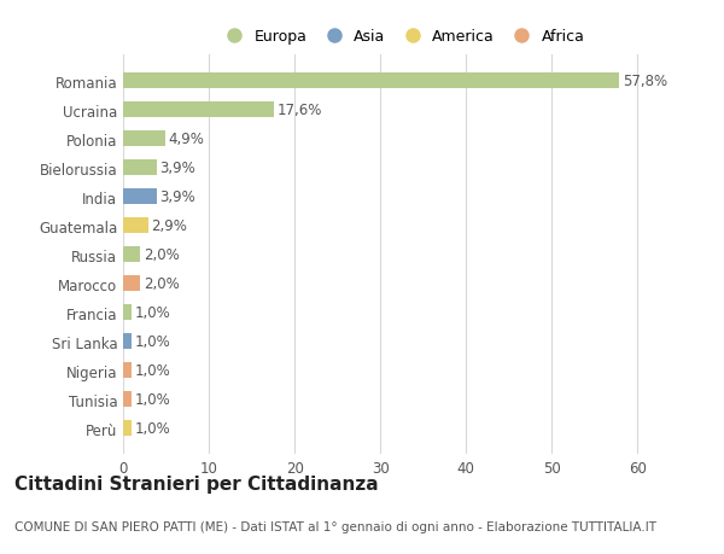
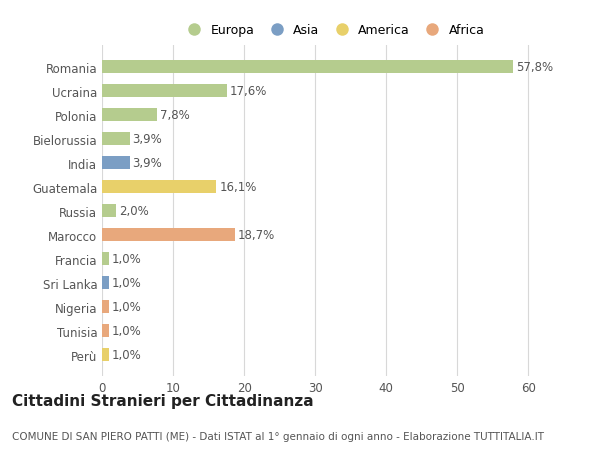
Polonia: 4,9% -> 7,8%
Guatemala: 2,9% -> 16,1%
Marocco: 2,0% -> 18,7%
